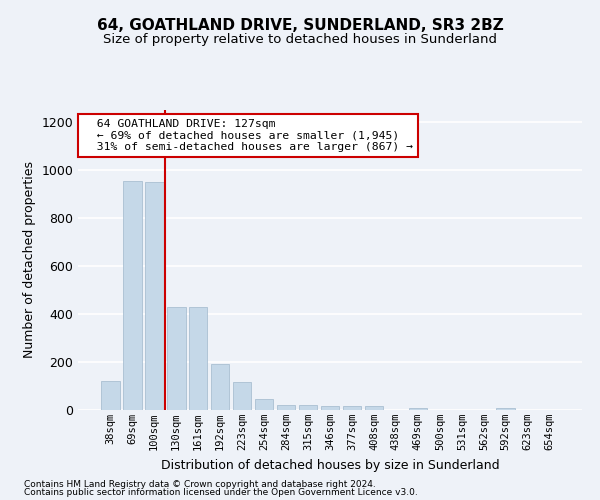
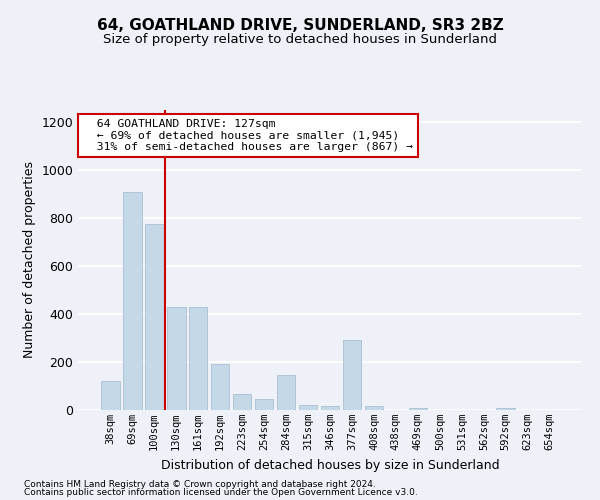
69sqm: 955 -> 910
100sqm: 950 -> 775
223sqm: 115 -> 65
284sqm: 20 -> 145
377sqm: 15 -> 290
